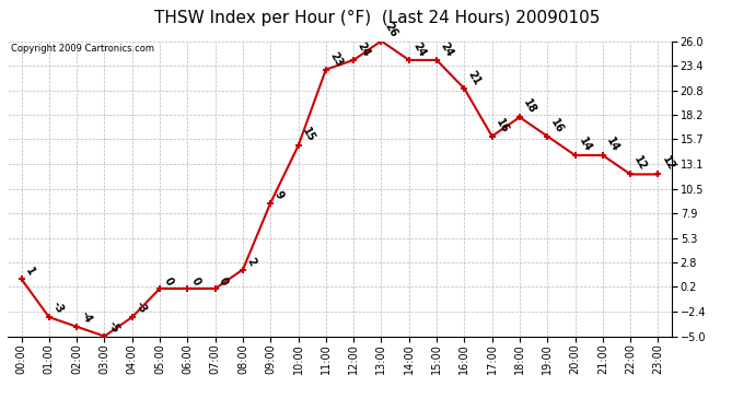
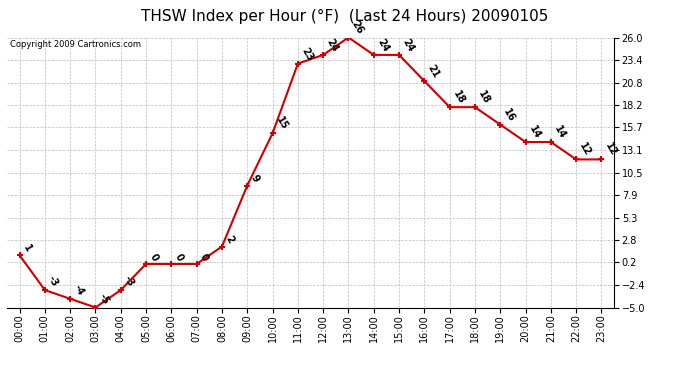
17:00: 16 -> 18
